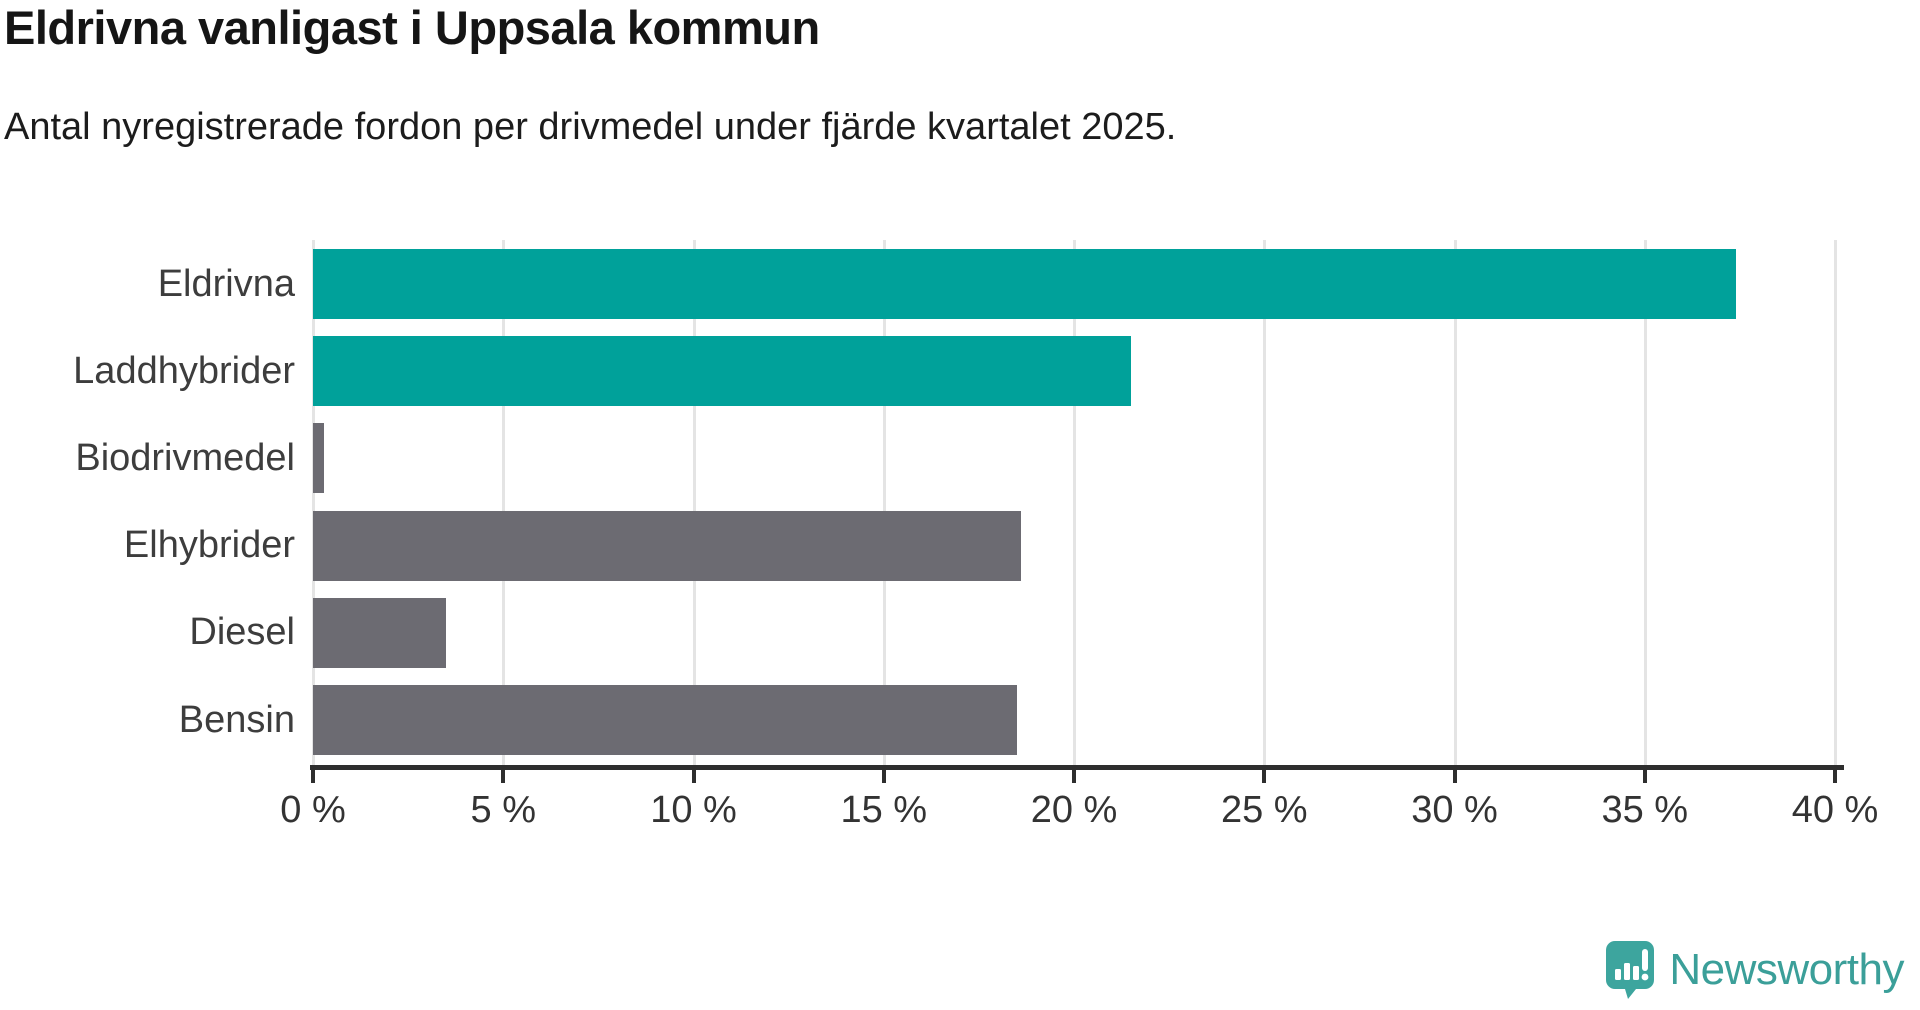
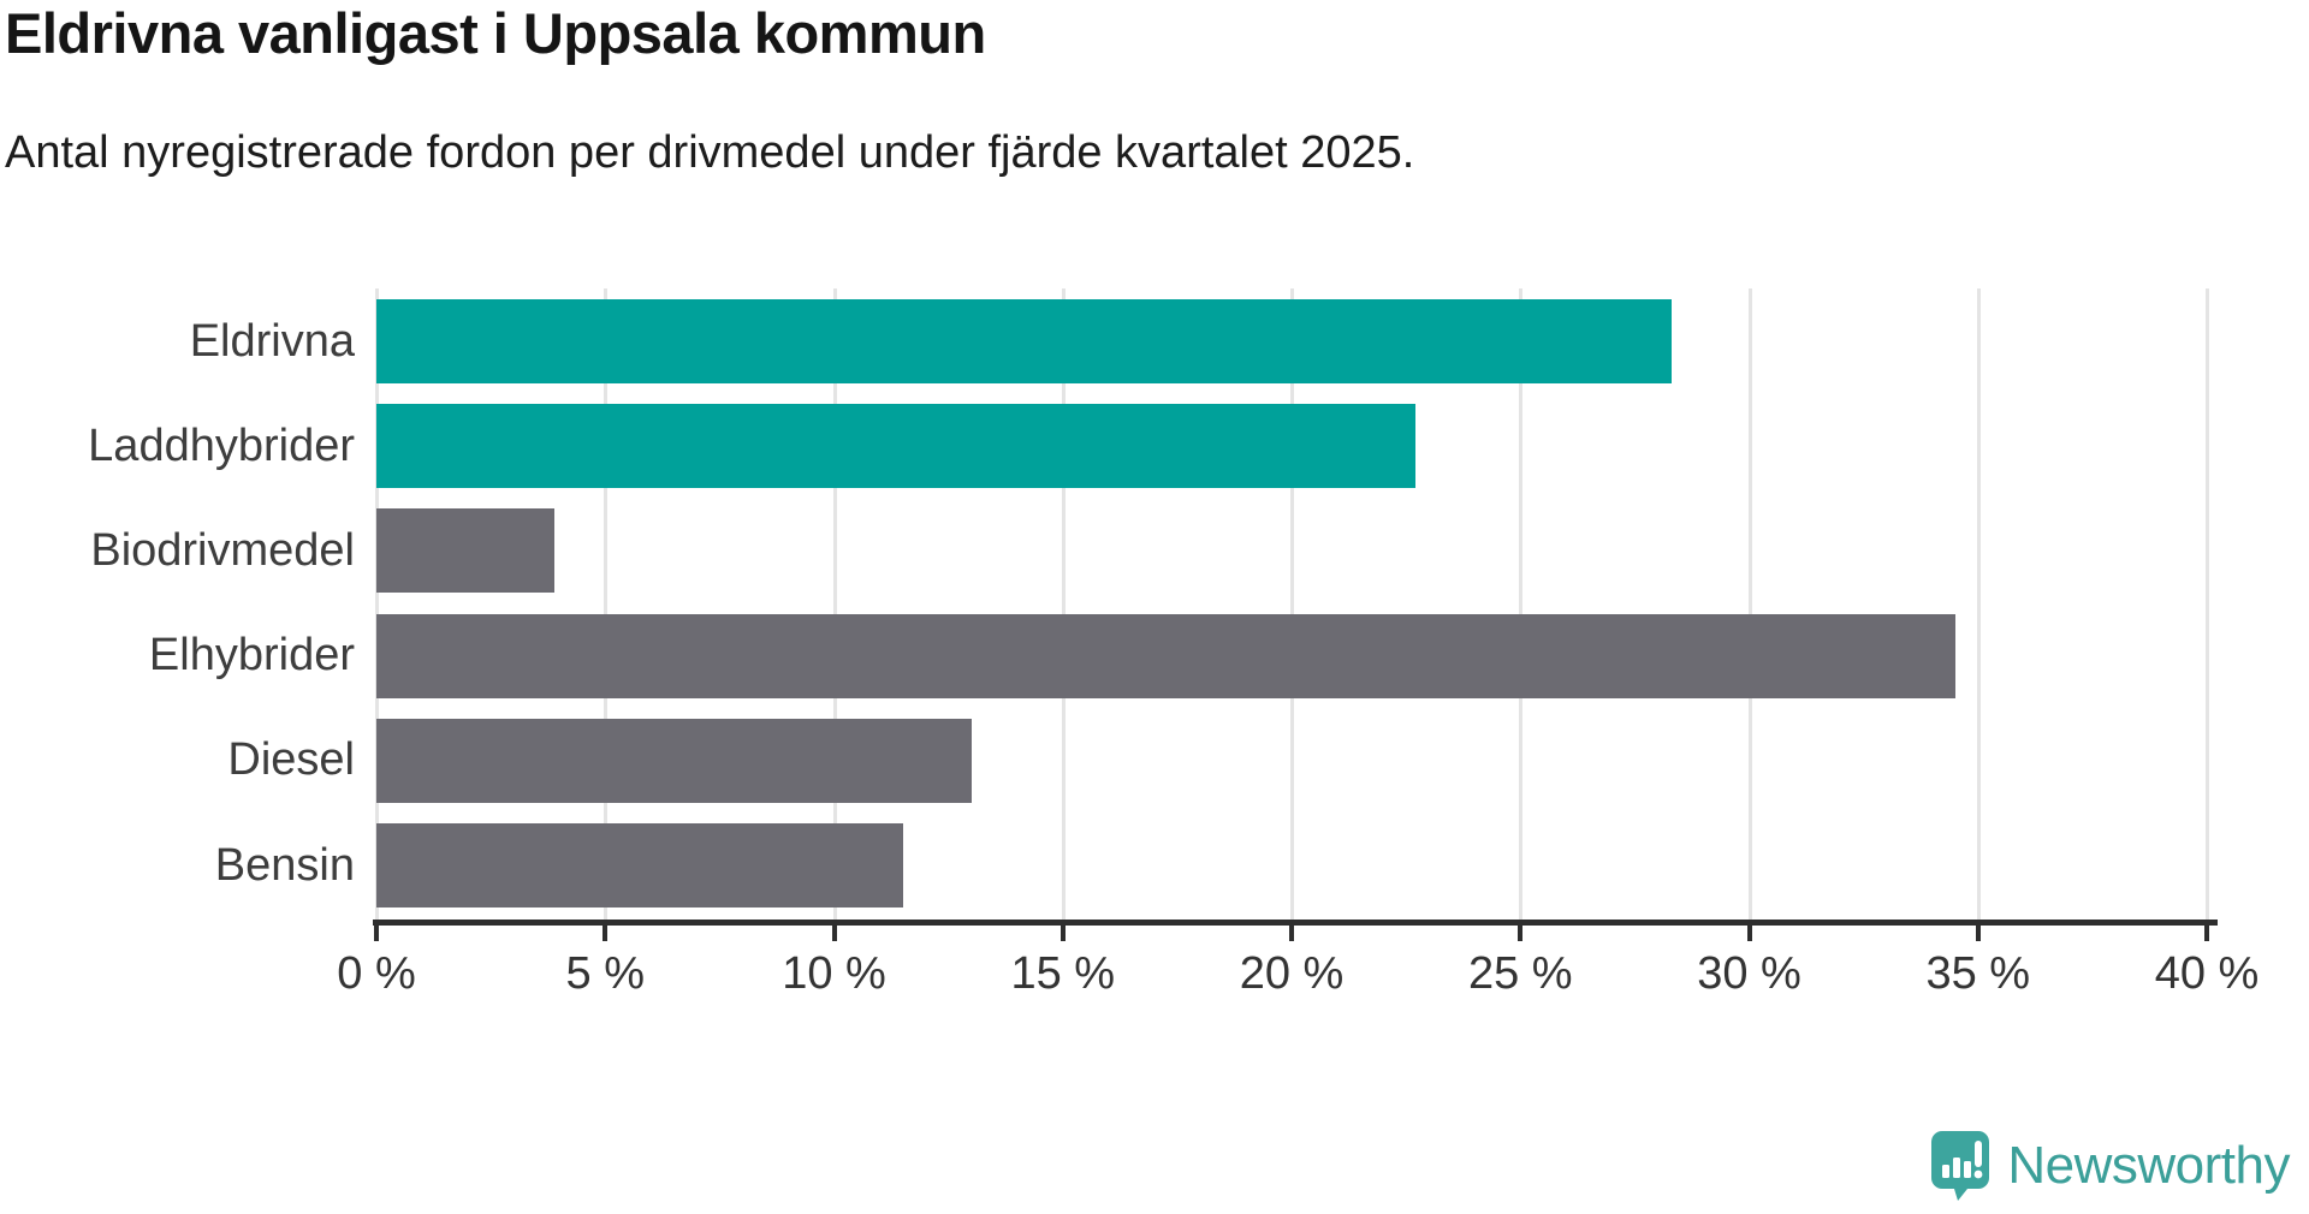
Eldrivna: 37.4% -> 28.3%
Laddhybrider: 21.5% -> 22.7%
Biodrivmedel: 0.3% -> 3.9%
Elhybrider: 18.6% -> 34.5%
Diesel: 3.5% -> 13.0%
Bensin: 18.5% -> 11.5%
